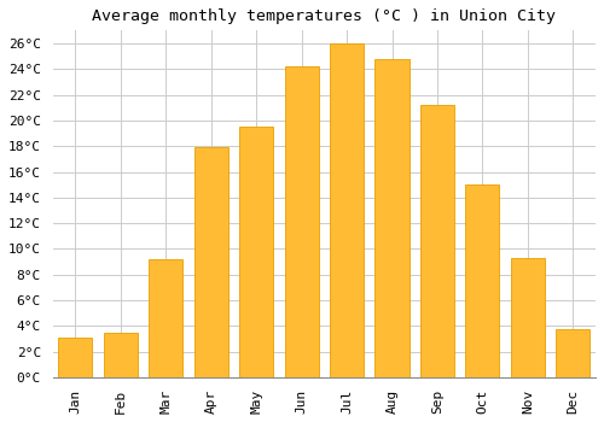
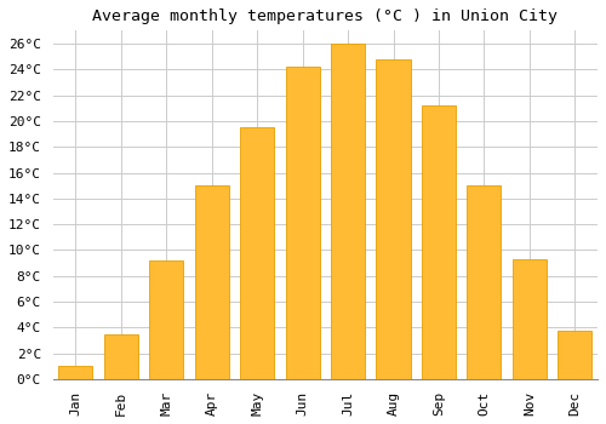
Jan: 3.1°C -> 1.0°C
Apr: 17.9°C -> 15.0°C
